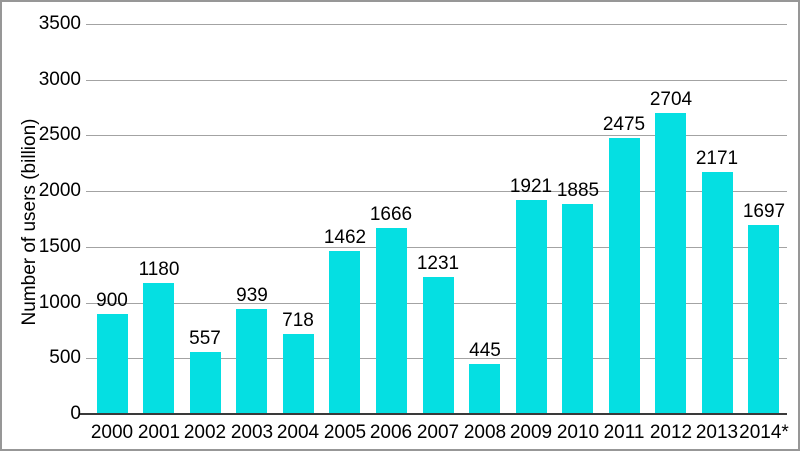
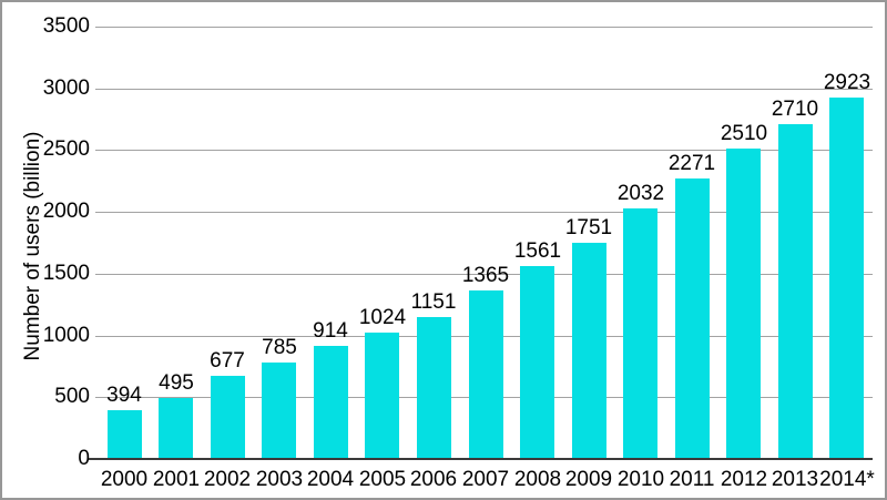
2000: 900 -> 394
2001: 1180 -> 495
2002: 557 -> 677
2003: 939 -> 785
2004: 718 -> 914
2005: 1462 -> 1024
2006: 1666 -> 1151
2007: 1231 -> 1365
2008: 445 -> 1561
2009: 1921 -> 1751
2010: 1885 -> 2032
2011: 2475 -> 2271
2012: 2704 -> 2510
2013: 2171 -> 2710
2014*: 1697 -> 2923
